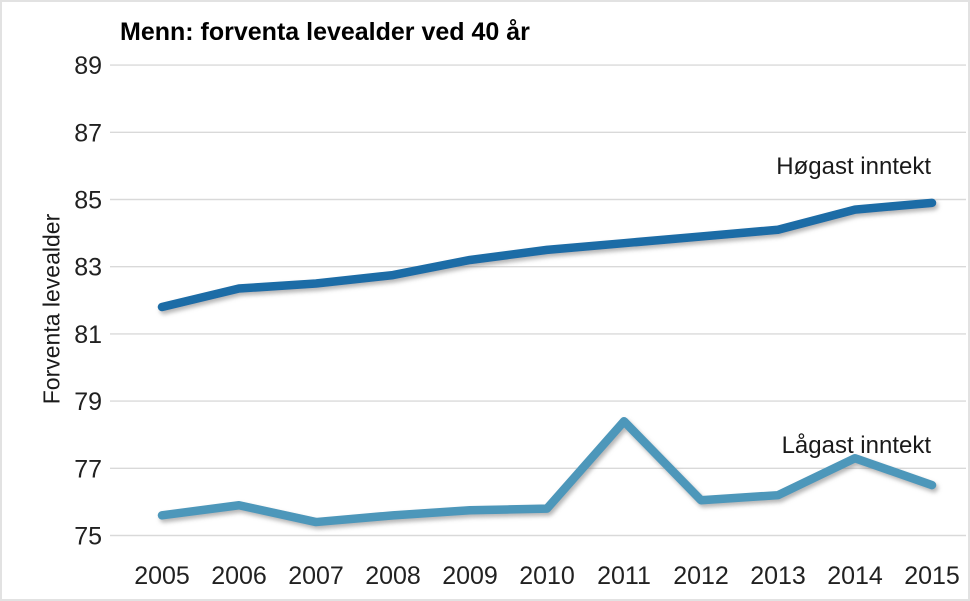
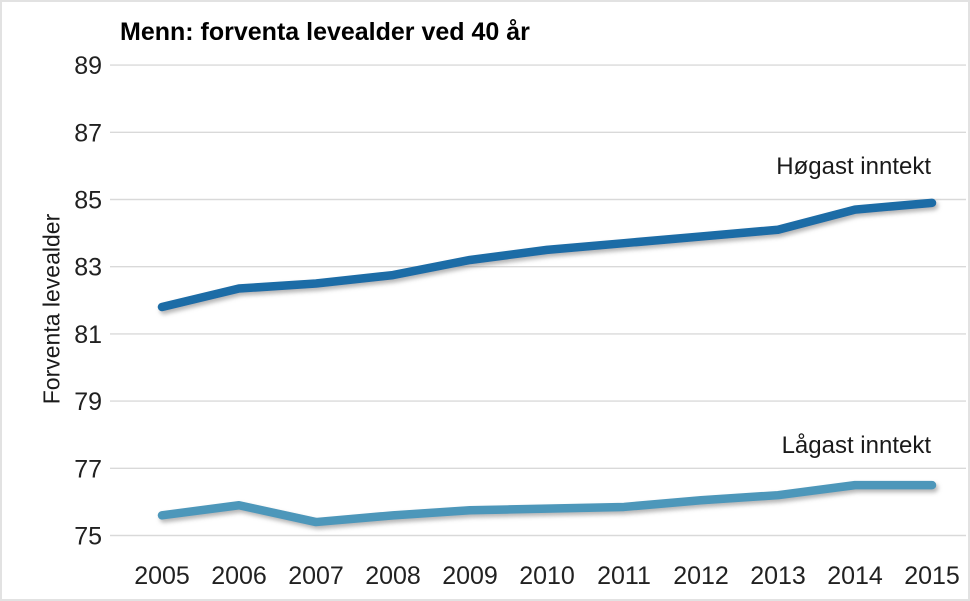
Lågast inntekt/2011: 78.4 -> 75.8
Lågast inntekt/2014: 77.3 -> 76.5
